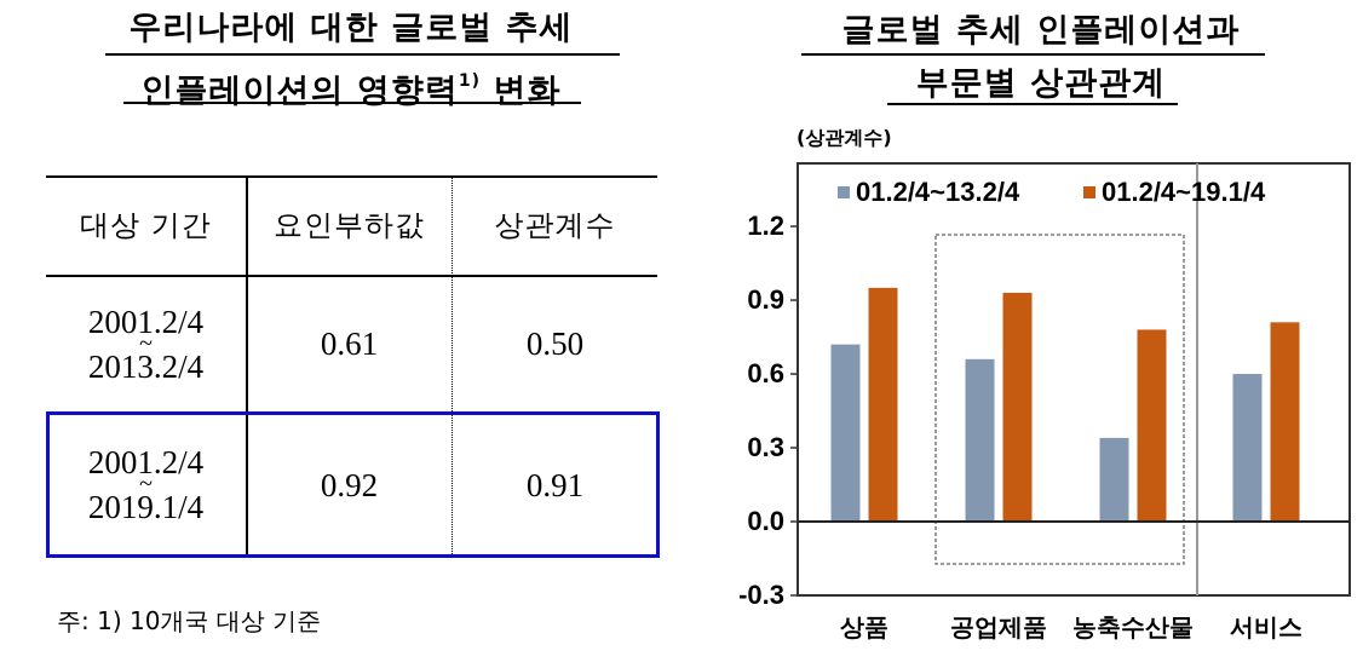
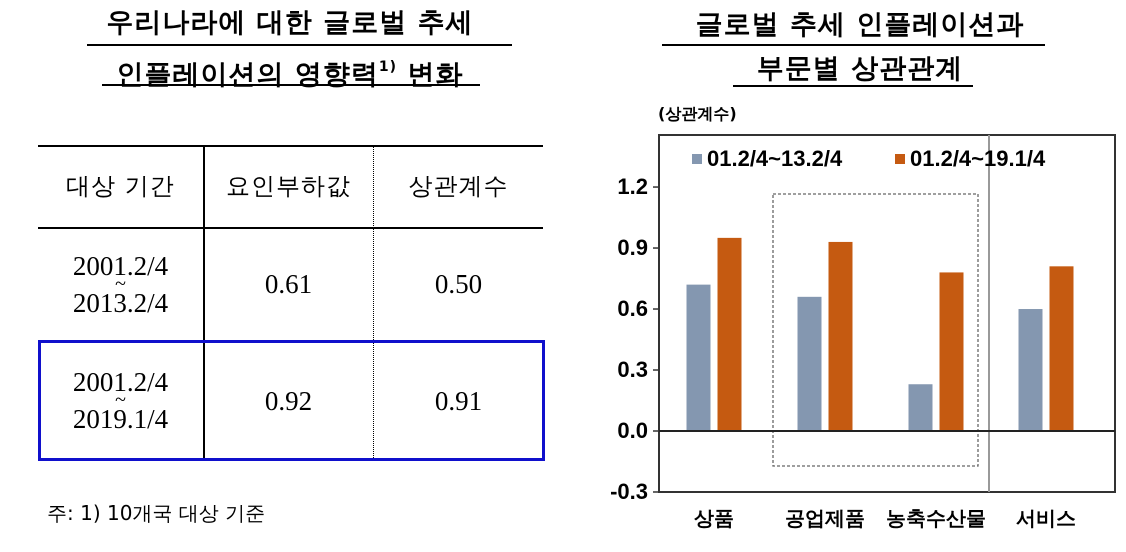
01.2/4~13.2/4/농축수산물: 0.34 -> 0.23
